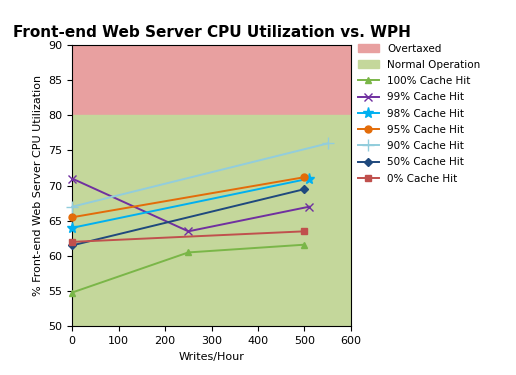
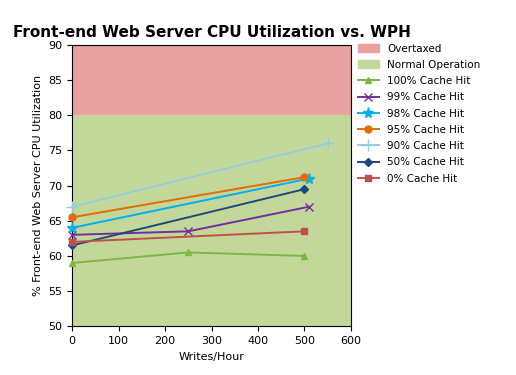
100% Cache Hit/0: 54.8 -> 59.0
99% Cache Hit/0: 71.0 -> 63.0
100% Cache Hit/500: 61.6 -> 60.0
